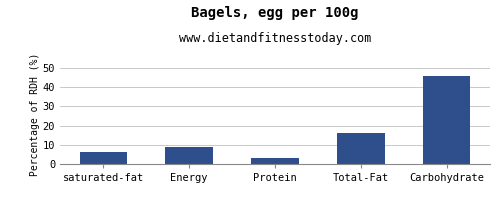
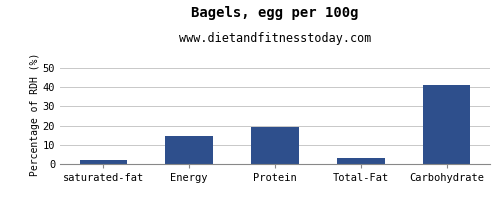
saturated-fat: 6 -> 2
Energy: 9 -> 14
Protein: 3 -> 19
Total-Fat: 16 -> 3
Carbohydrate: 46 -> 41
